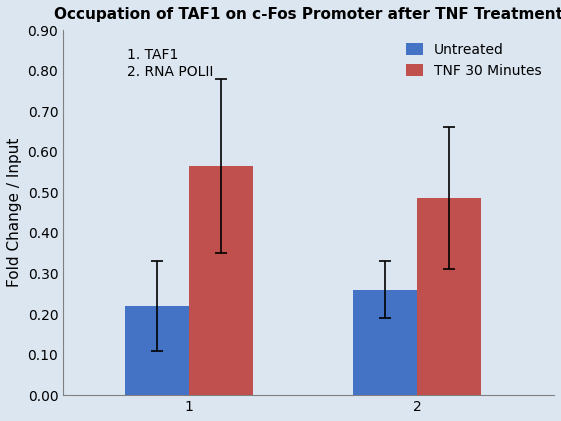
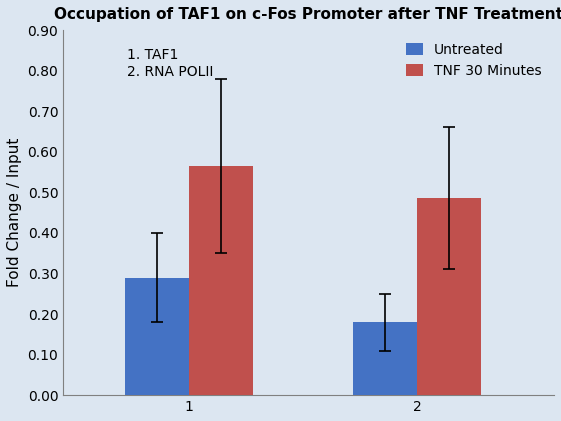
Untreated/1: 0.22 -> 0.29
Untreated/2: 0.26 -> 0.18
